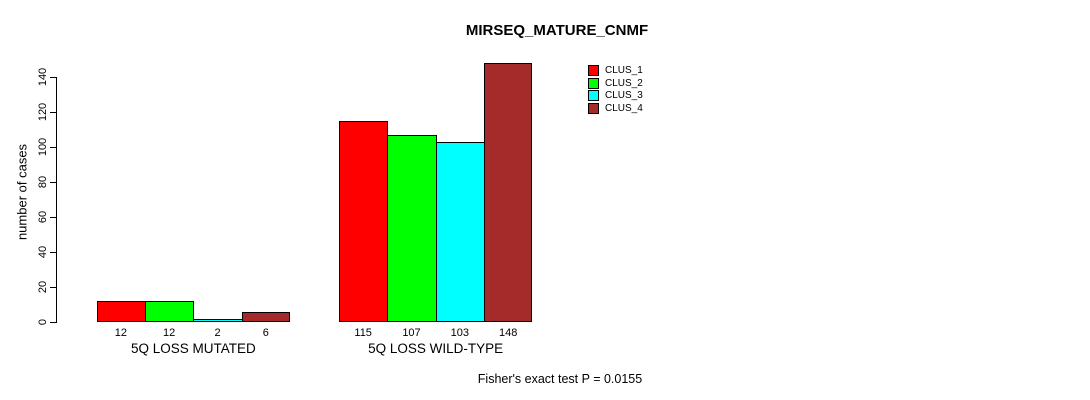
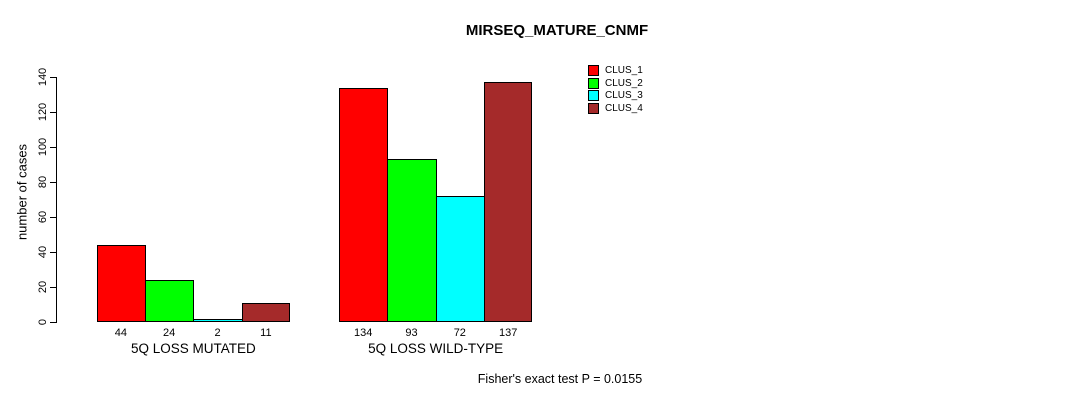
CLUS_1/5Q LOSS MUTATED: 12 -> 44
CLUS_2/5Q LOSS MUTATED: 12 -> 24
CLUS_4/5Q LOSS MUTATED: 6 -> 11
CLUS_1/5Q LOSS WILD-TYPE: 115 -> 134
CLUS_2/5Q LOSS WILD-TYPE: 107 -> 93
CLUS_3/5Q LOSS WILD-TYPE: 103 -> 72
CLUS_4/5Q LOSS WILD-TYPE: 148 -> 137
